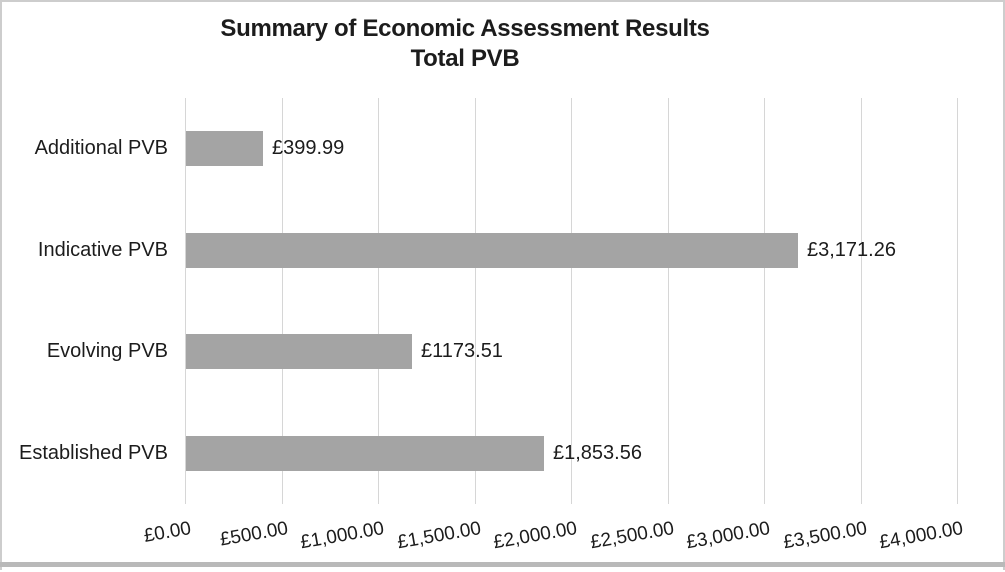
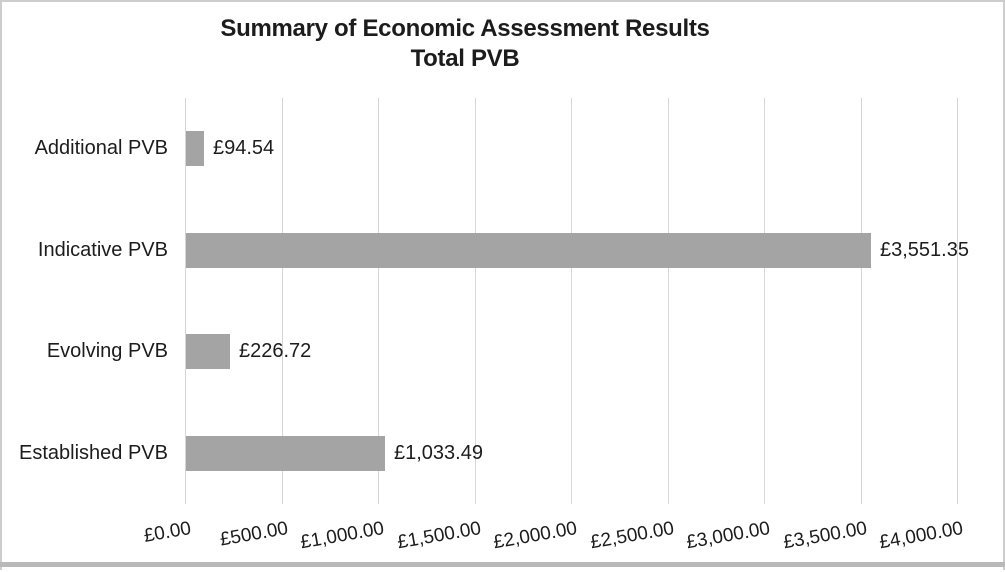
Additional PVB: £399.99 -> £94.54
Indicative PVB: £3,171.26 -> £3,551.35
Evolving PVB: £1173.51 -> £226.72
Established PVB: £1,853.56 -> £1,033.49
